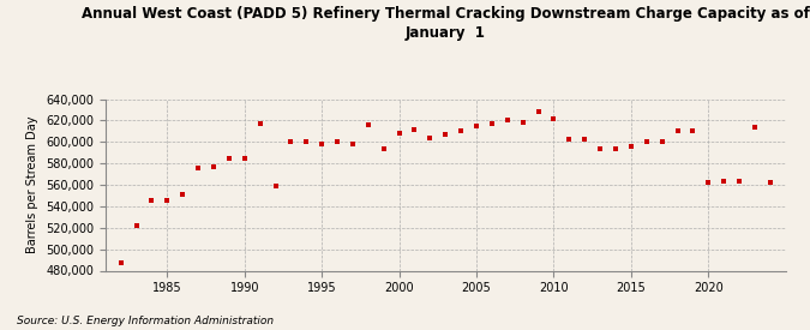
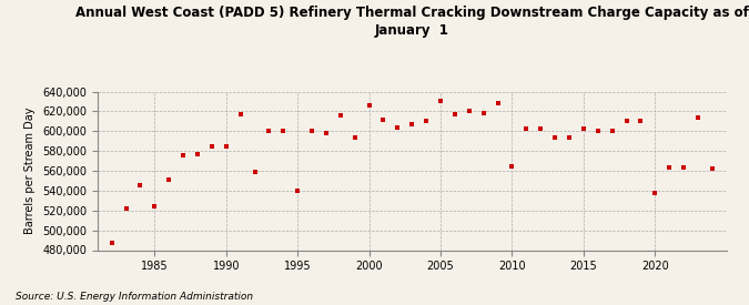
1985: 546,000 -> 524,000
1995: 598,000 -> 540,000
2000: 608,000 -> 626,000
2005: 615,000 -> 630,000
2010: 621,000 -> 564,000
2015: 596,000 -> 602,000
2020: 562,000 -> 538,000
